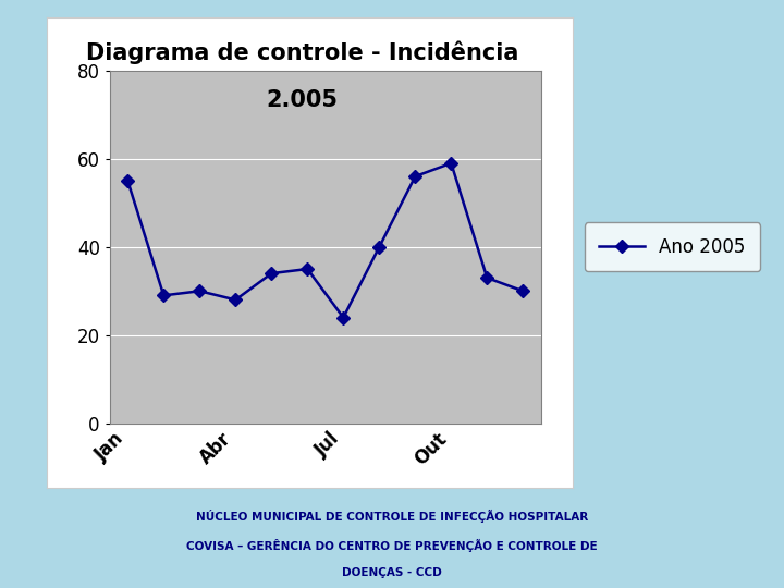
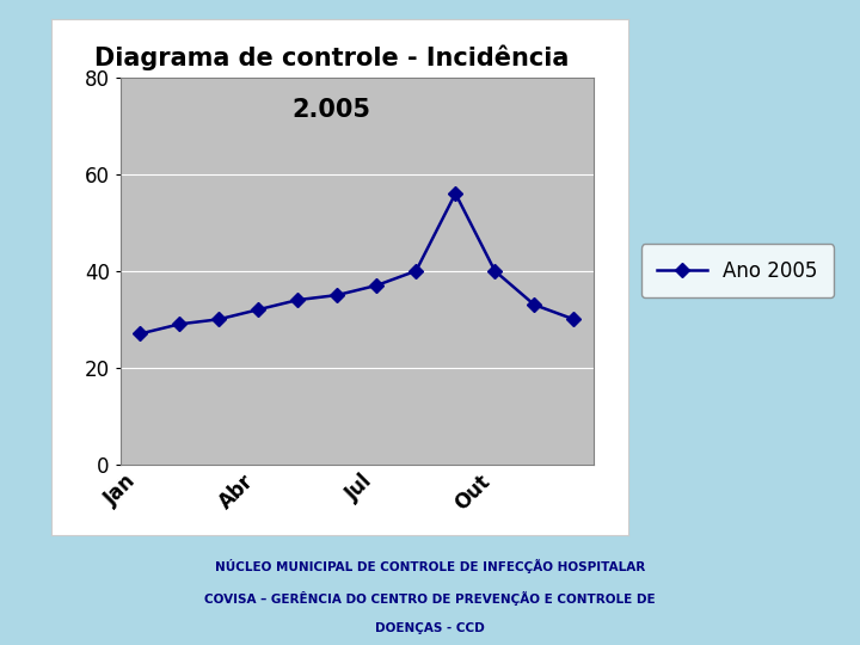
Jan: 55 -> 27
Abr: 28 -> 32
Jul: 24 -> 37
Out: 59 -> 40
